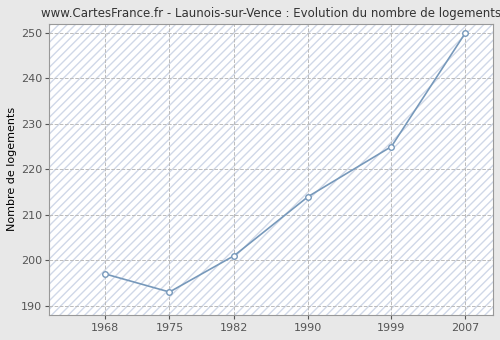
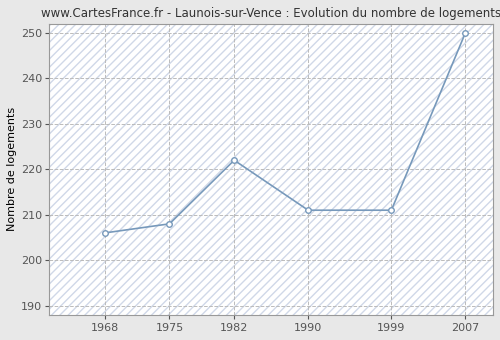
1968: 197 -> 206
1975: 193 -> 208
1982: 201 -> 222
1990: 214 -> 211
1999: 225 -> 211
